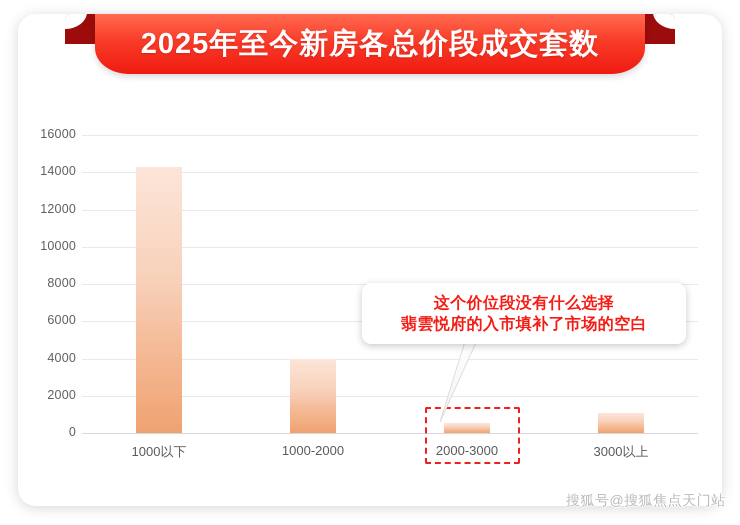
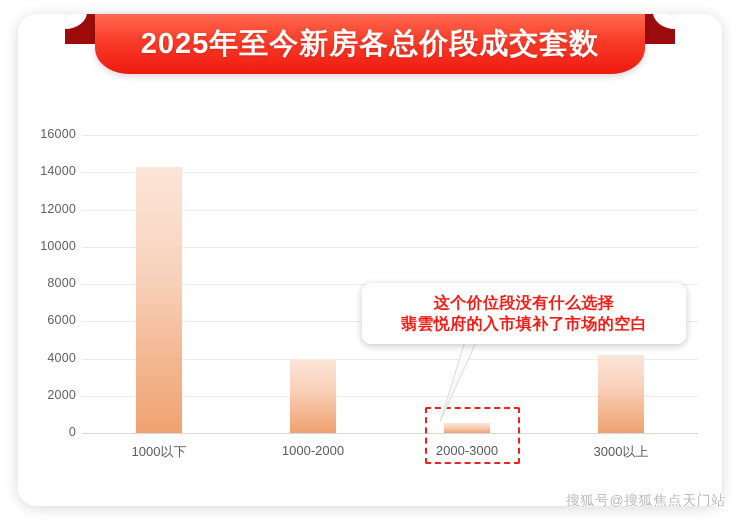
3000以上: 1000 -> 4200
